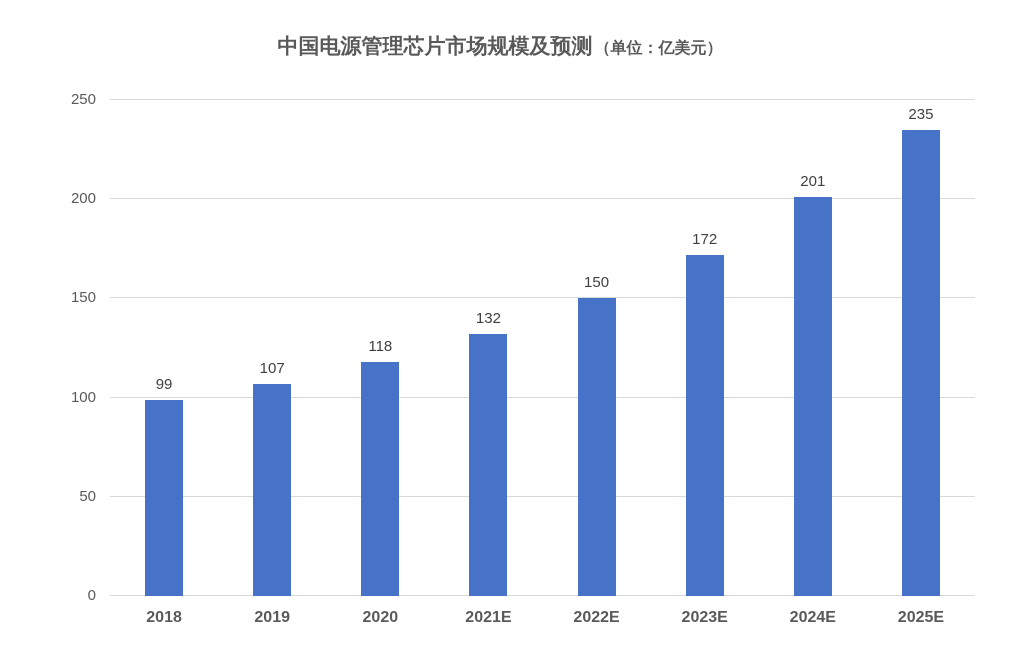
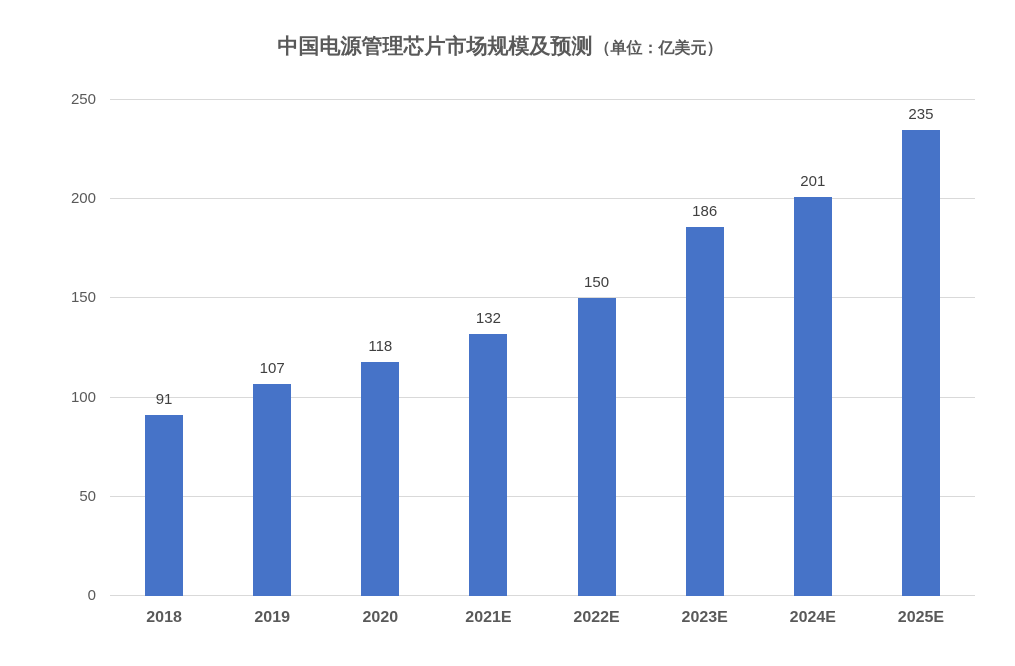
2018: 99 -> 91
2023E: 172 -> 186
